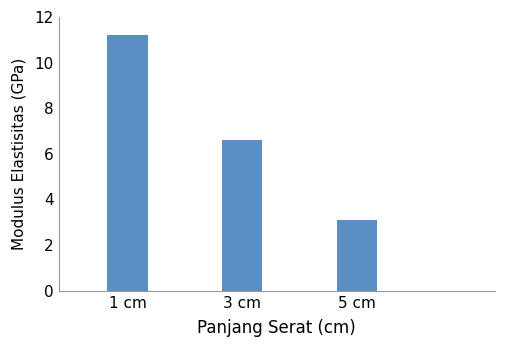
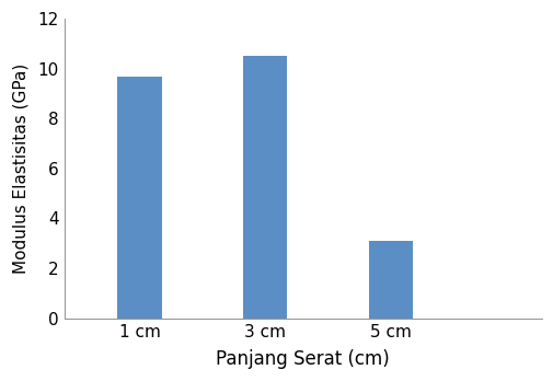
1 cm: 11.2 -> 9.7
3 cm: 6.6 -> 10.5
